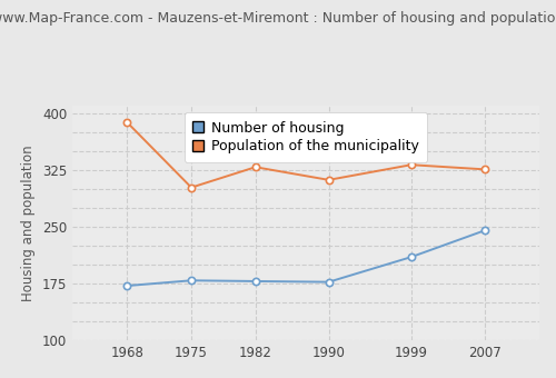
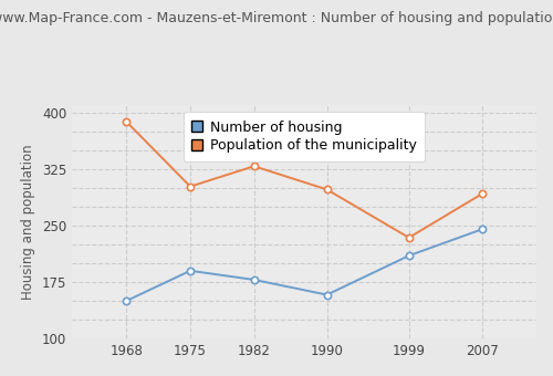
Number of housing/1968: 172 -> 150
Number of housing/1975: 179 -> 190
Number of housing/1990: 177 -> 158
Population of the municipality/1990: 312 -> 298
Population of the municipality/1999: 332 -> 234
Population of the municipality/2007: 326 -> 292
